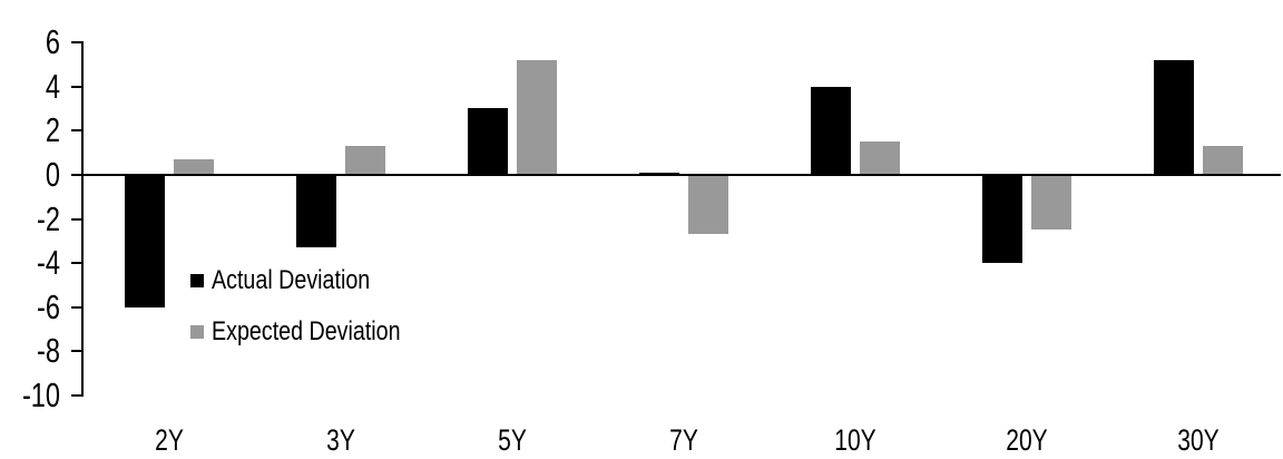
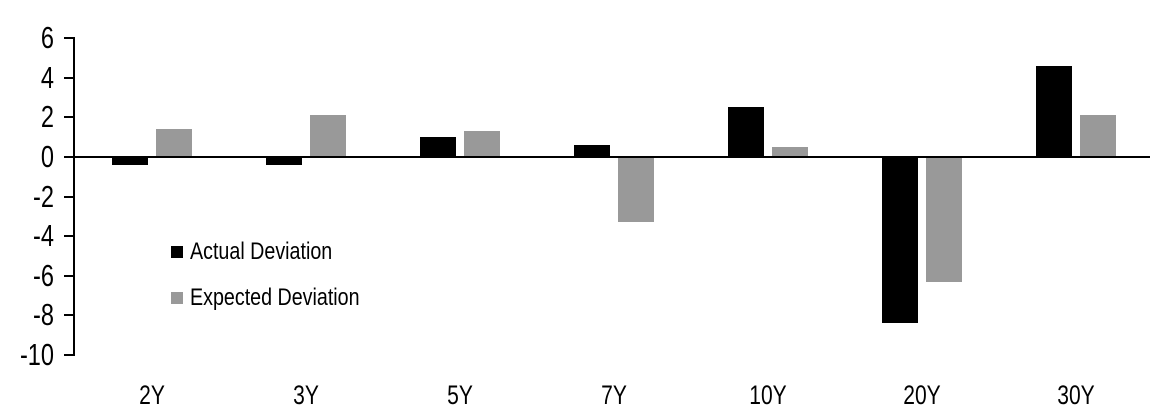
Actual Deviation/2Y: -6.0 -> -0.4
Expected Deviation/2Y: 0.7 -> 1.4
Actual Deviation/3Y: -3.3 -> -0.4
Expected Deviation/3Y: 1.3 -> 2.1
Actual Deviation/5Y: 3.0 -> 1.0
Expected Deviation/5Y: 5.2 -> 1.3
Actual Deviation/7Y: 0.1 -> 0.6
Expected Deviation/7Y: -2.7 -> -3.3
Actual Deviation/10Y: 4.0 -> 2.5
Expected Deviation/10Y: 1.5 -> 0.5
Actual Deviation/20Y: -4.0 -> -8.4
Expected Deviation/20Y: -2.5 -> -6.3
Actual Deviation/30Y: 5.2 -> 4.6
Expected Deviation/30Y: 1.3 -> 2.1
